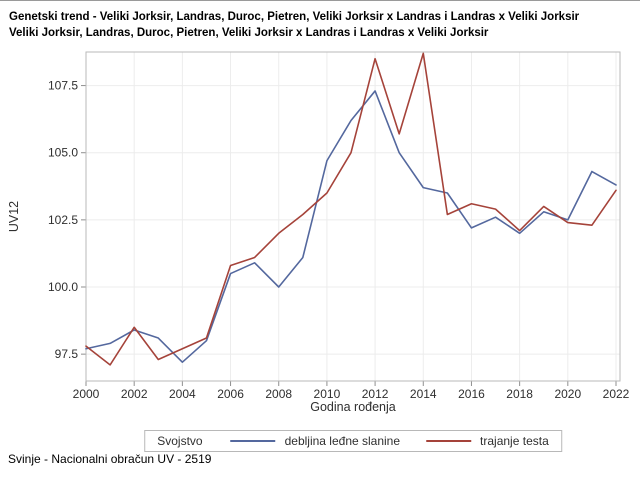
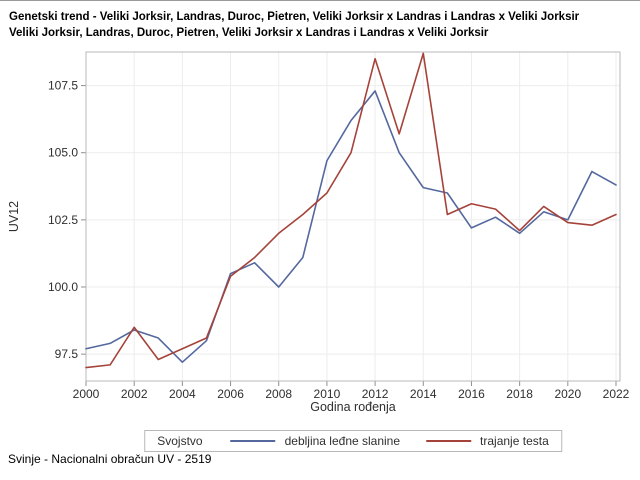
trajanje testa/2000: 97.8 -> 97.0
trajanje testa/2006: 100.8 -> 100.4
trajanje testa/2022: 103.6 -> 102.7
